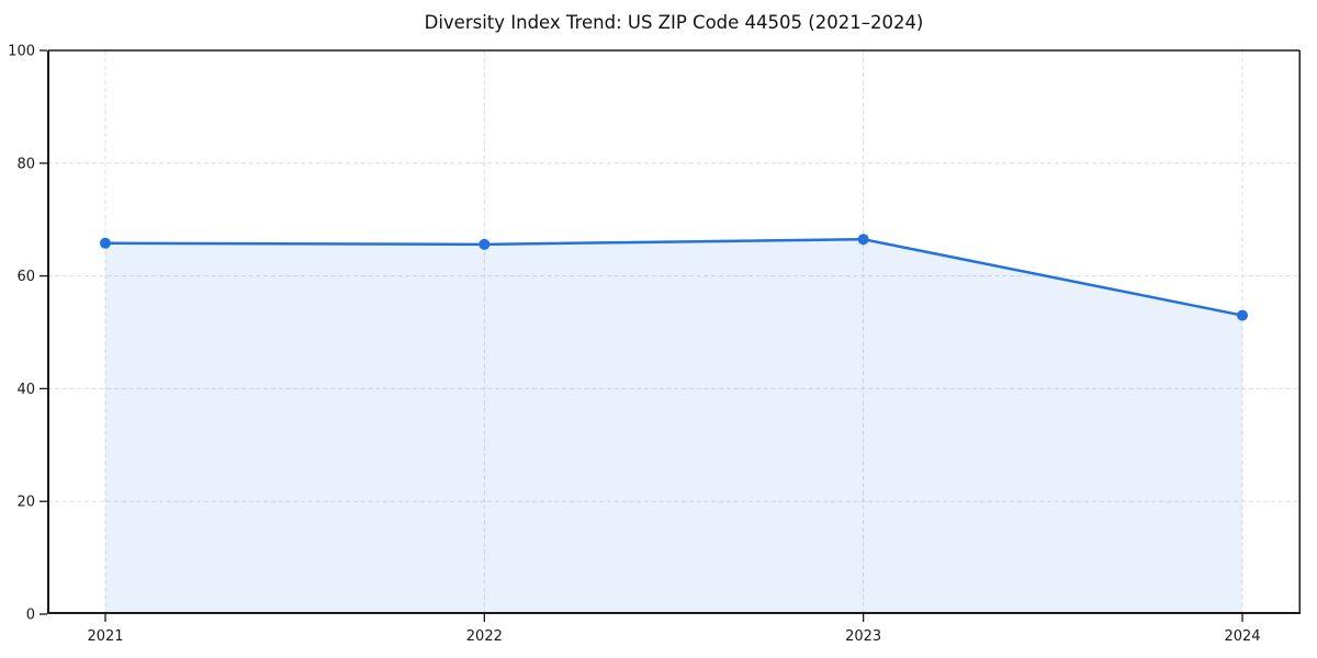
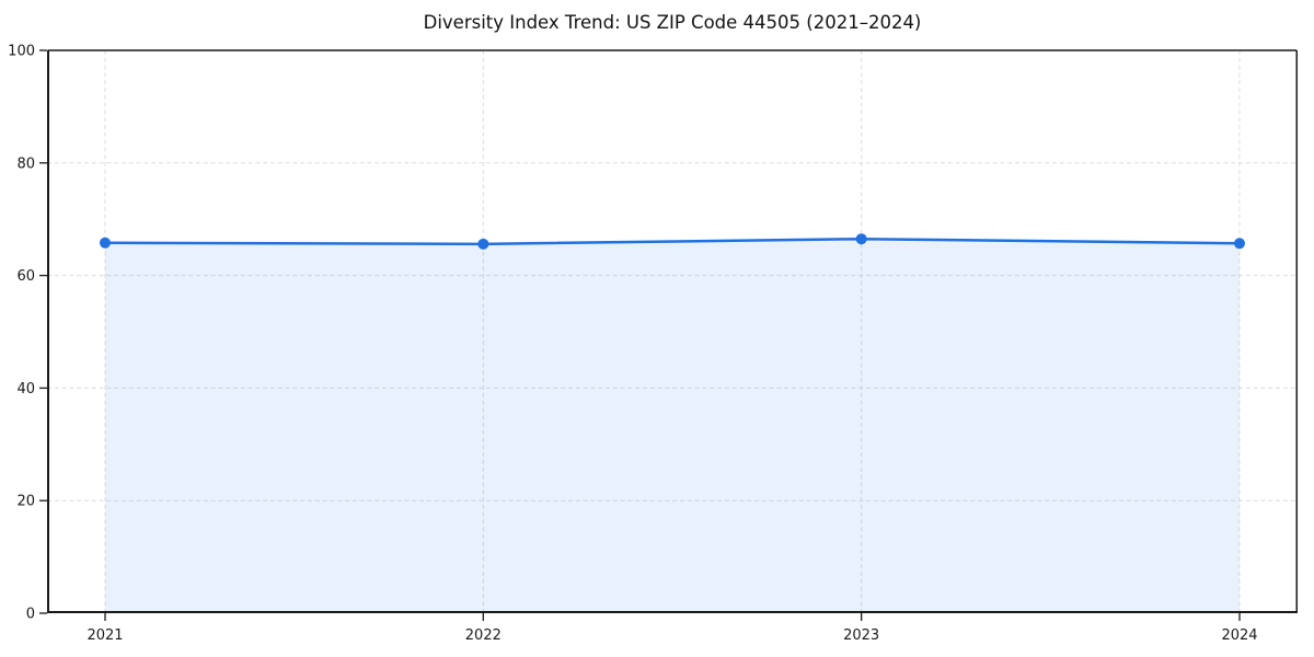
2024: 53 -> 66
